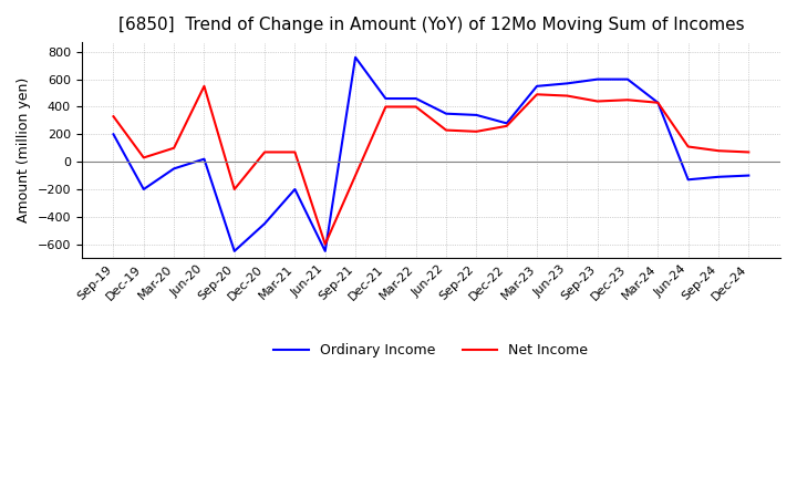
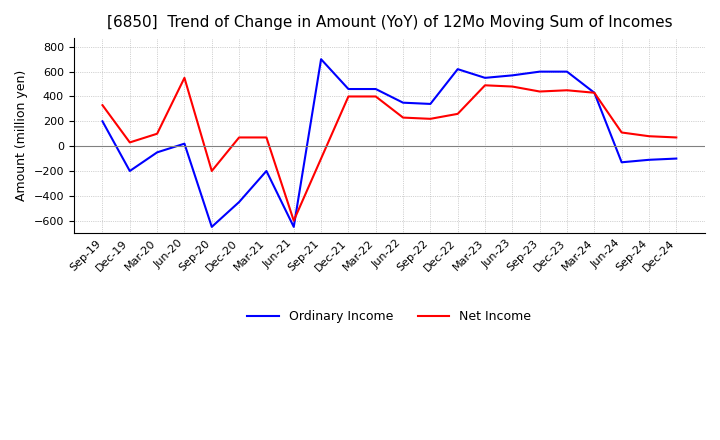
Ordinary Income/Sep-21: 760 -> 700
Ordinary Income/Dec-22: 280 -> 620
